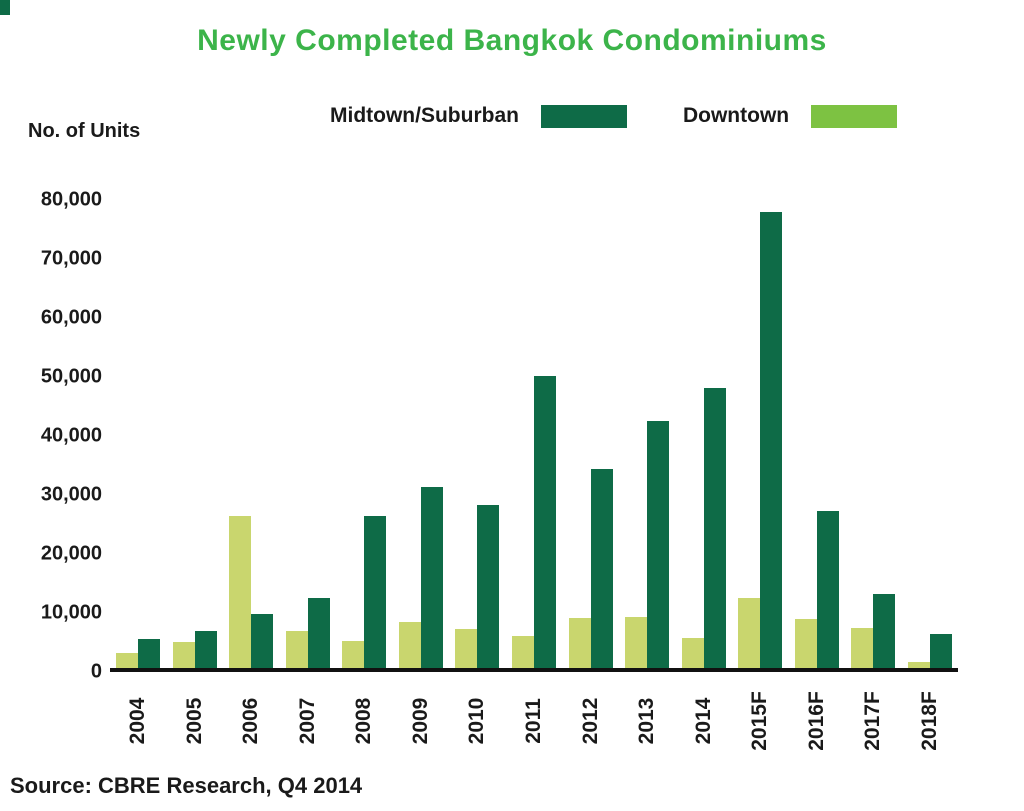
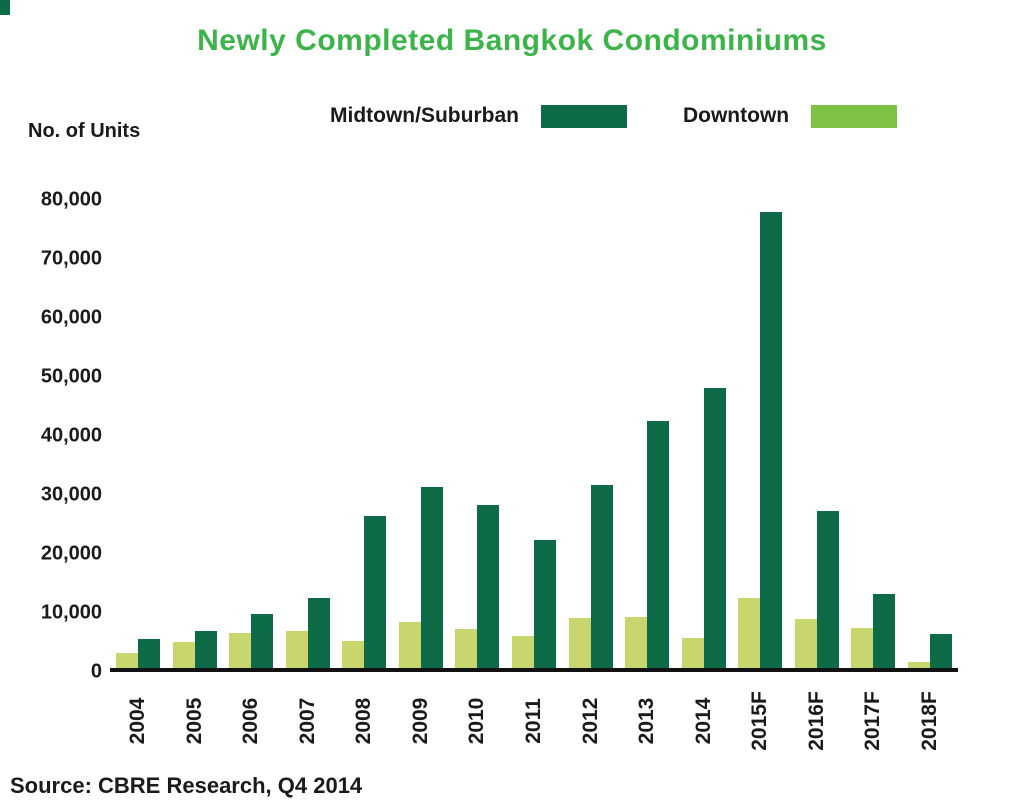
Downtown/2006: 26000 -> 6000
Midtown/Suburban/2011: 50000 -> 22000
Midtown/Suburban/2012: 34000 -> 31000
